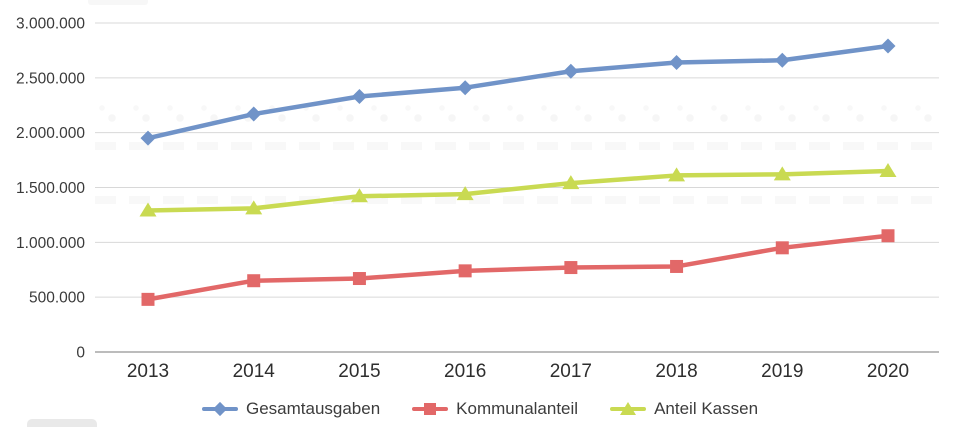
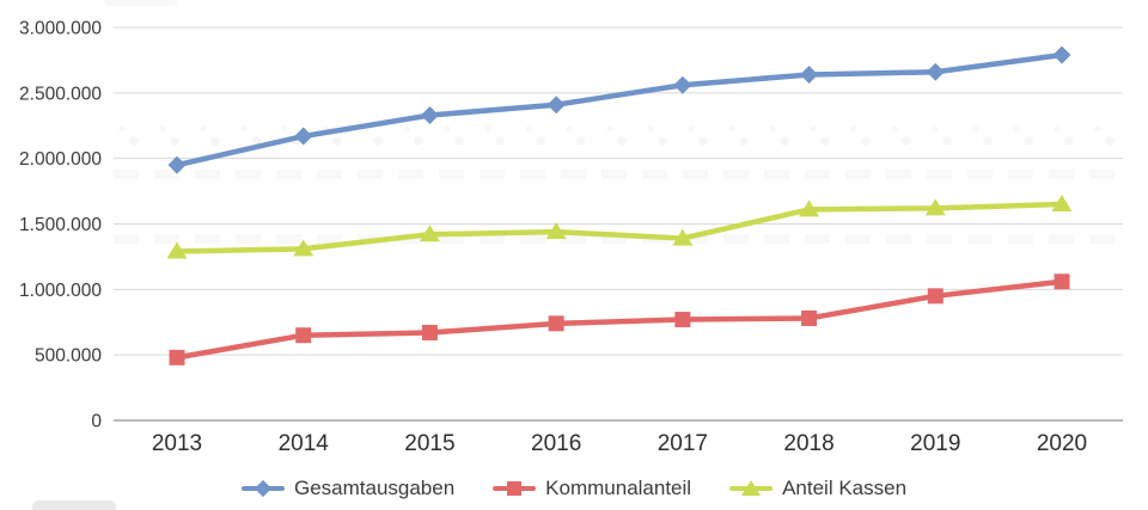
Anteil Kassen/2017: 1540000 -> 1390000
